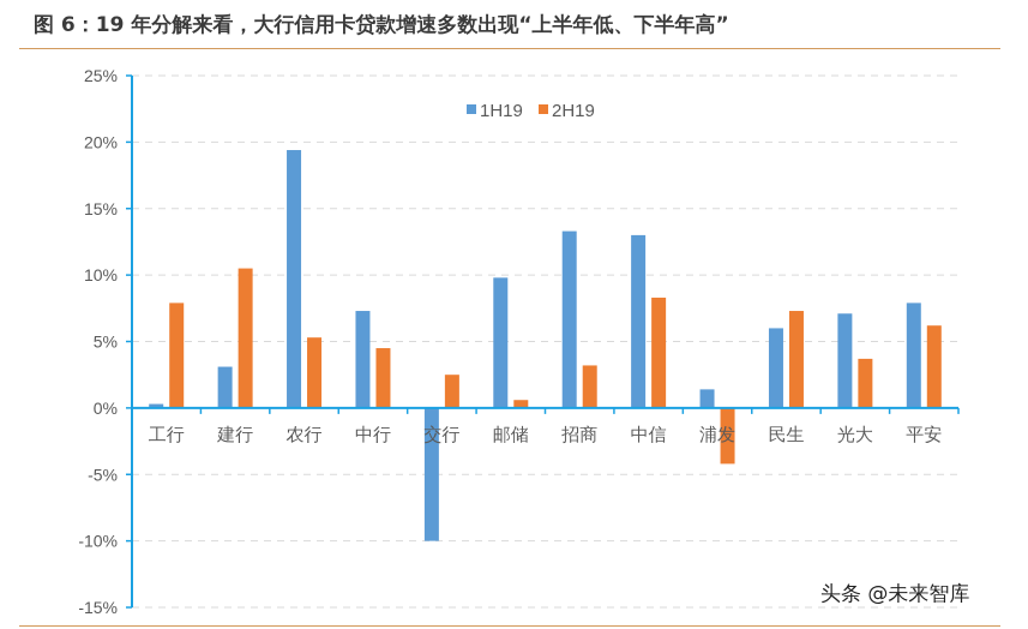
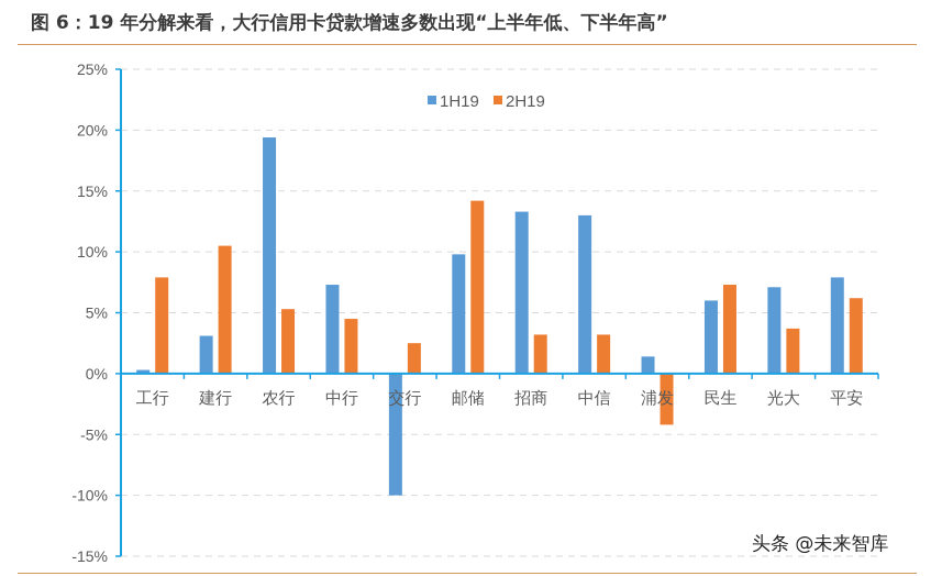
2H19/邮储: 0.6% -> 14.2%
2H19/中信: 8.3% -> 3.2%
